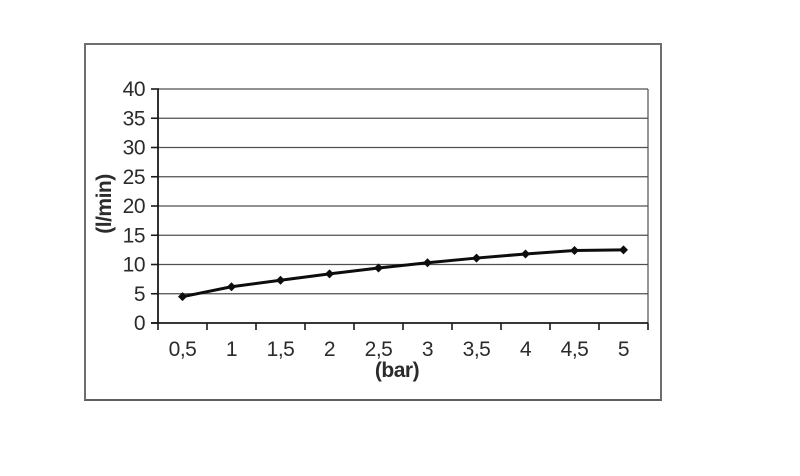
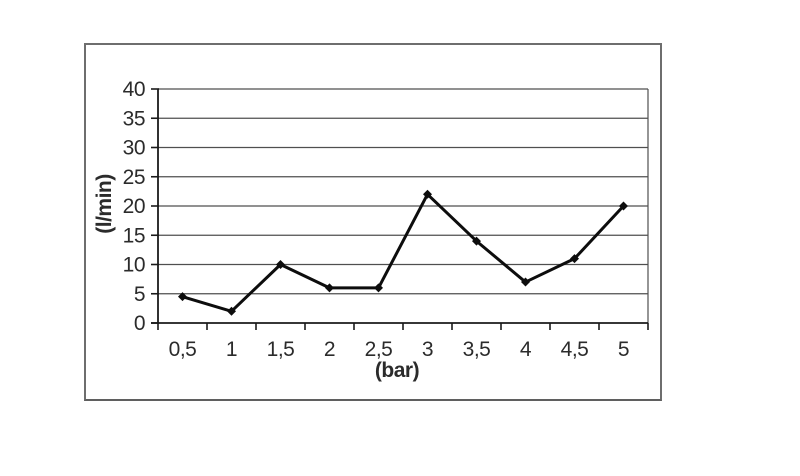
1: 6 -> 2
1,5: 7 -> 10
2: 8 -> 6
2,5: 9 -> 6
3: 10 -> 22
3,5: 11 -> 14
4: 12 -> 7
4,5: 12 -> 11
5: 12 -> 20
